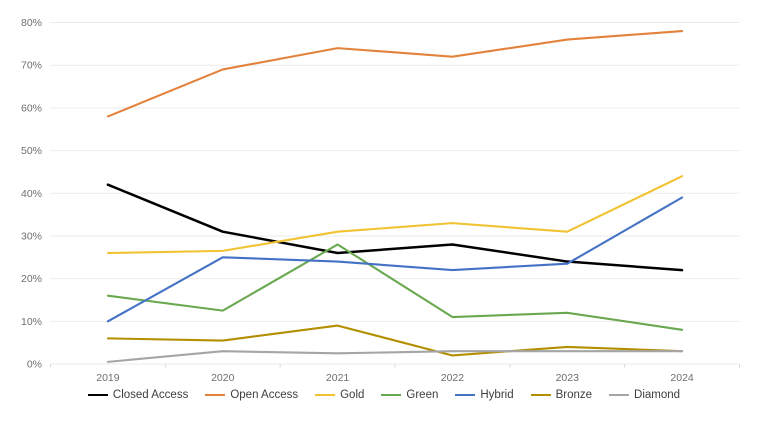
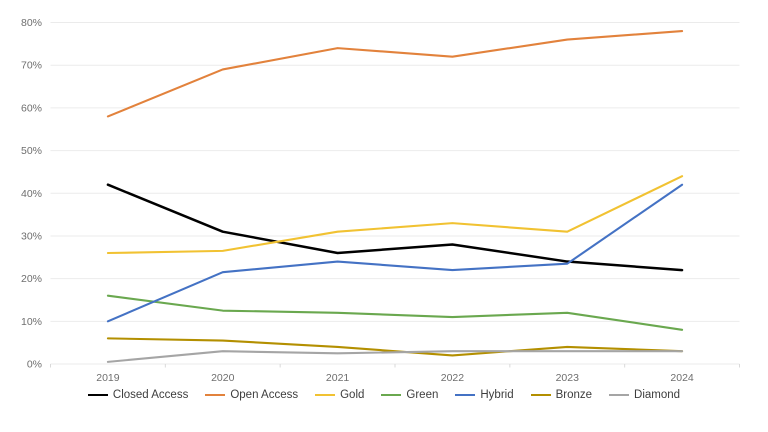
Hybrid/2020: 25% -> 22%
Green/2021: 28% -> 12%
Bronze/2021: 9% -> 4%
Hybrid/2024: 39% -> 42%
